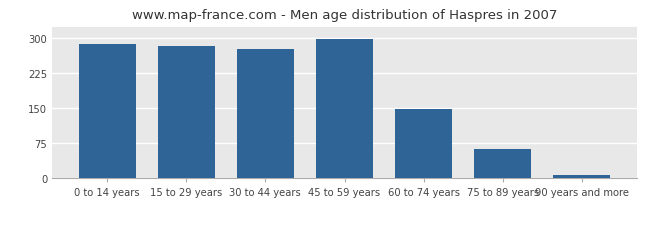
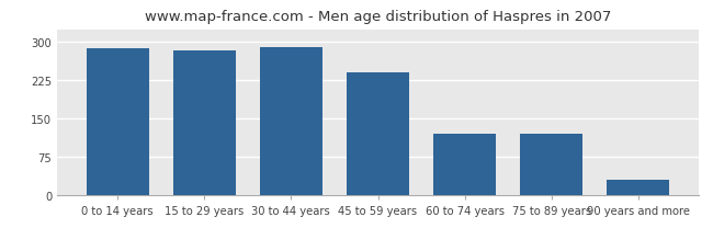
30 to 44 years: 278 -> 290
45 to 59 years: 298 -> 240
60 to 74 years: 148 -> 120
75 to 89 years: 62 -> 120
90 years and more: 7 -> 30
